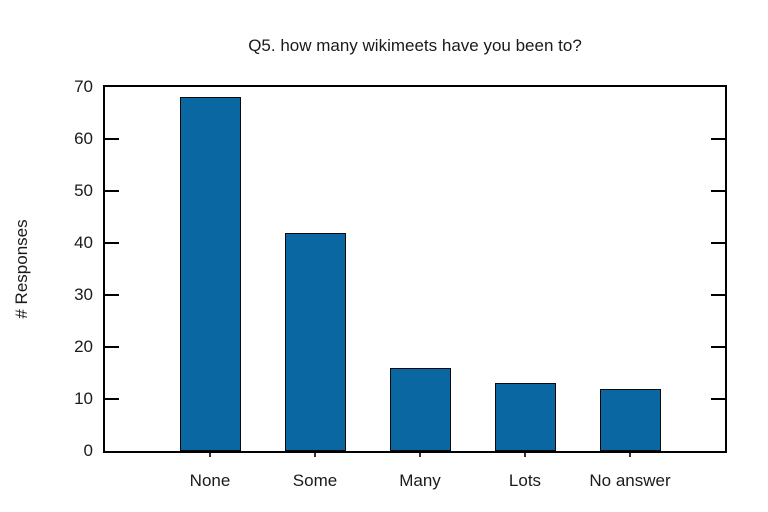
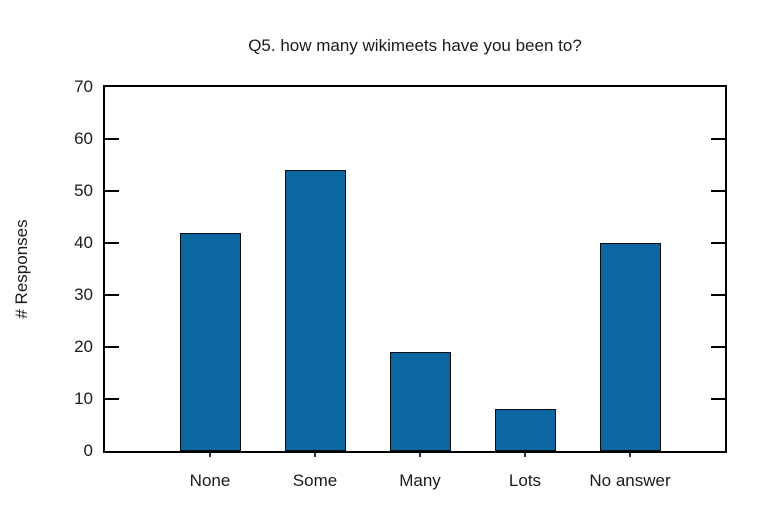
None: 68 -> 42
Some: 42 -> 54
Many: 16 -> 19
Lots: 13 -> 8
No answer: 12 -> 40
